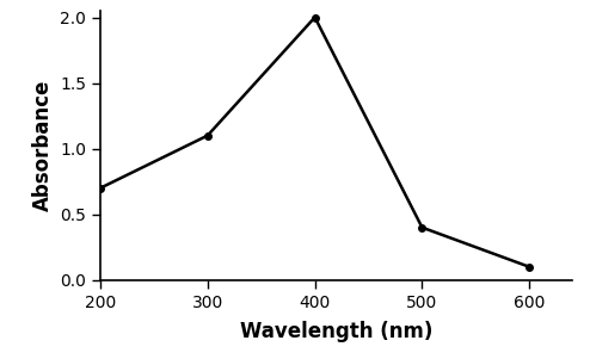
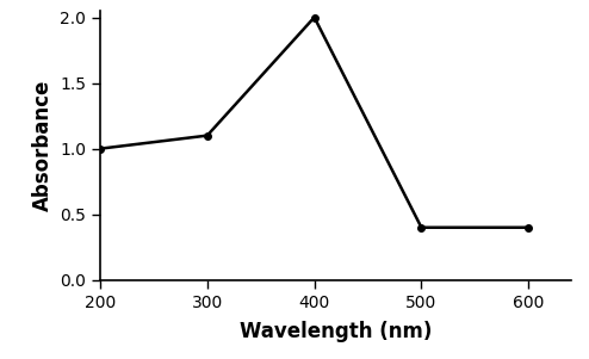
200: 0.7 -> 1.0
600: 0.1 -> 0.4
